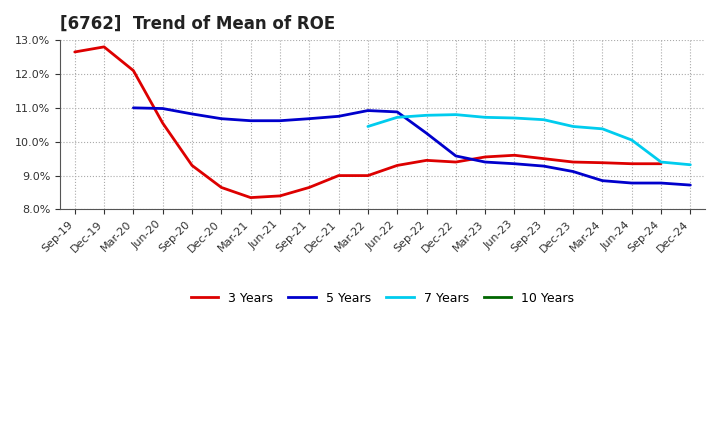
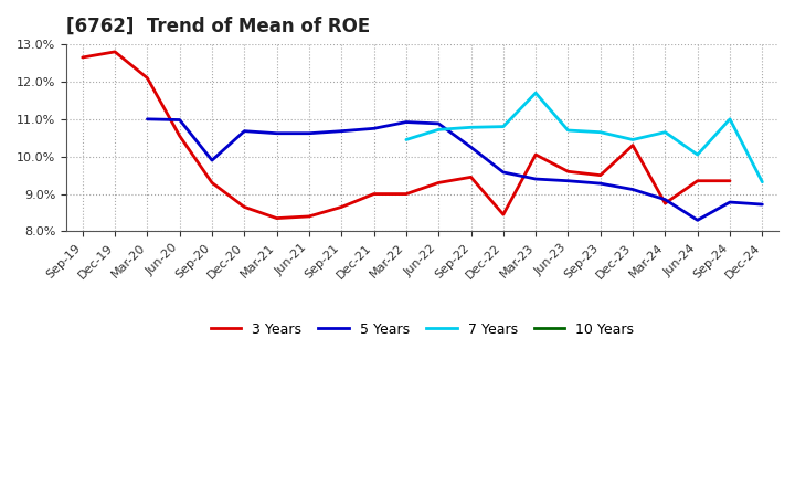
5 Years/Sep-20: 10.82% -> 9.90%
3 Years/Dec-22: 9.40% -> 8.45%
3 Years/Mar-23: 9.55% -> 10.05%
7 Years/Mar-23: 10.72% -> 11.70%
3 Years/Dec-23: 9.40% -> 10.30%
3 Years/Mar-24: 9.38% -> 8.75%
7 Years/Mar-24: 10.38% -> 10.65%
5 Years/Jun-24: 8.78% -> 8.30%
7 Years/Sep-24: 9.40% -> 11.00%
